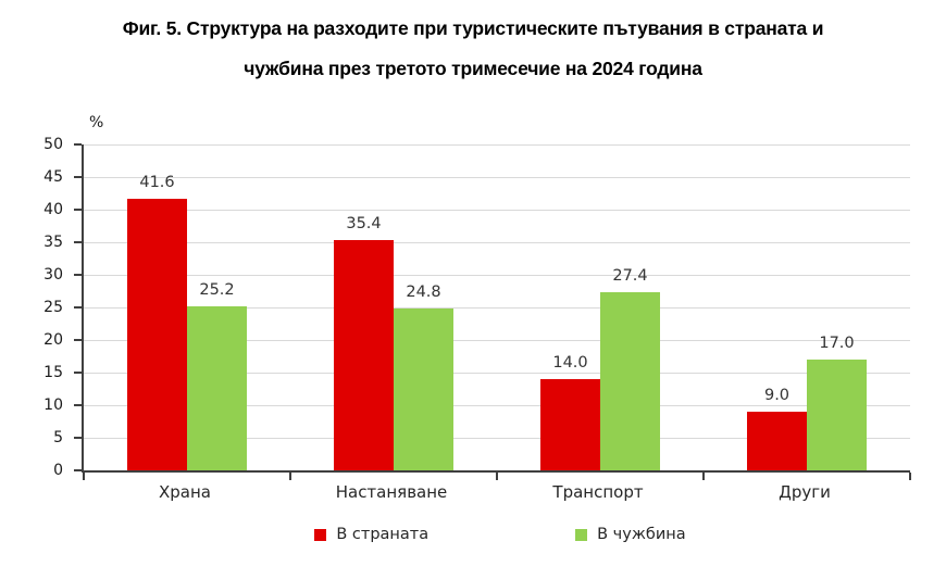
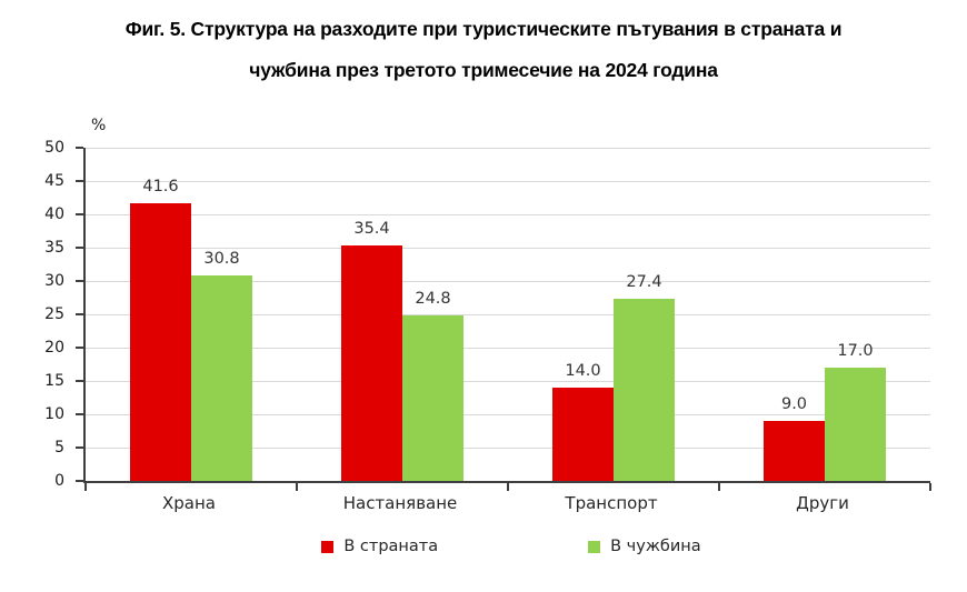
В чужбина/Храна: 25.2 -> 30.8
